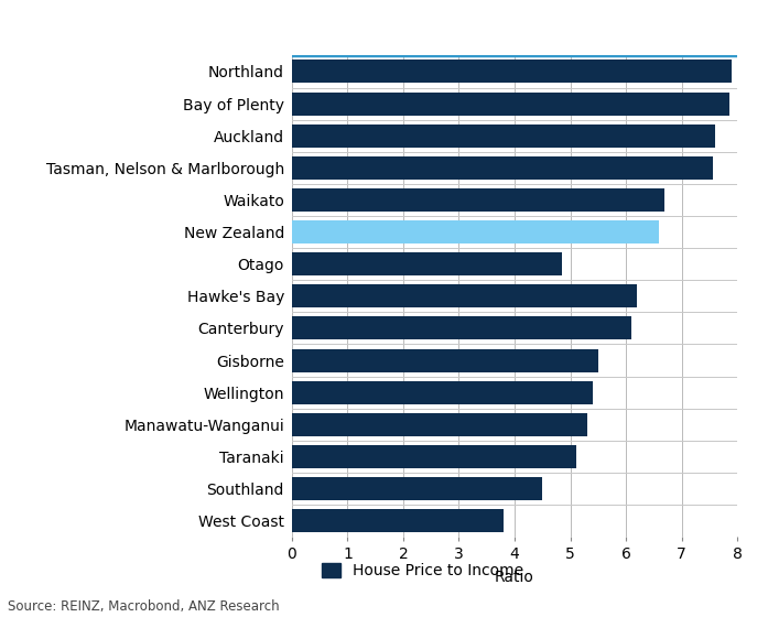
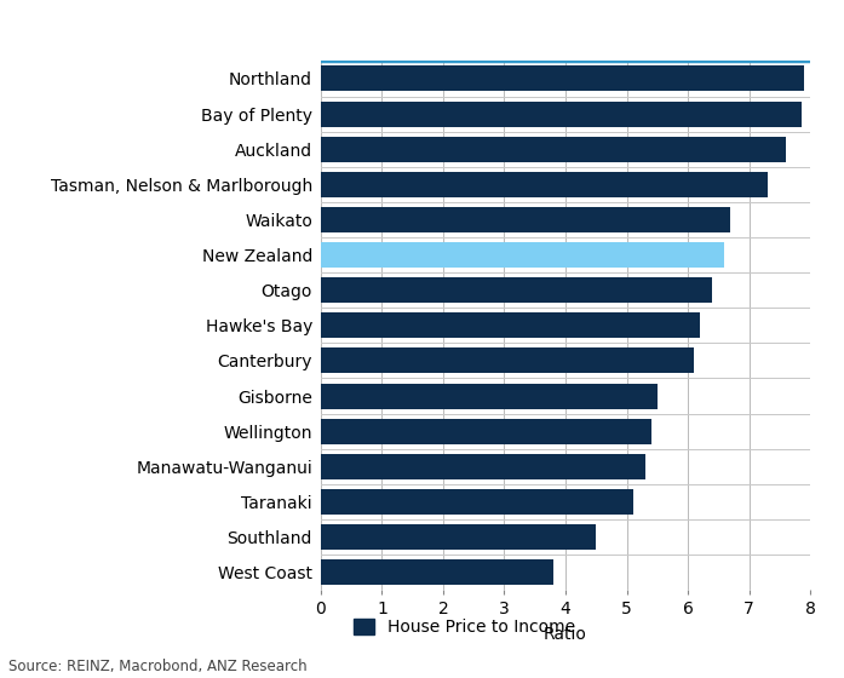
Tasman, Nelson & Marlborough: 7.56 -> 7.30
Otago: 4.86 -> 6.40
